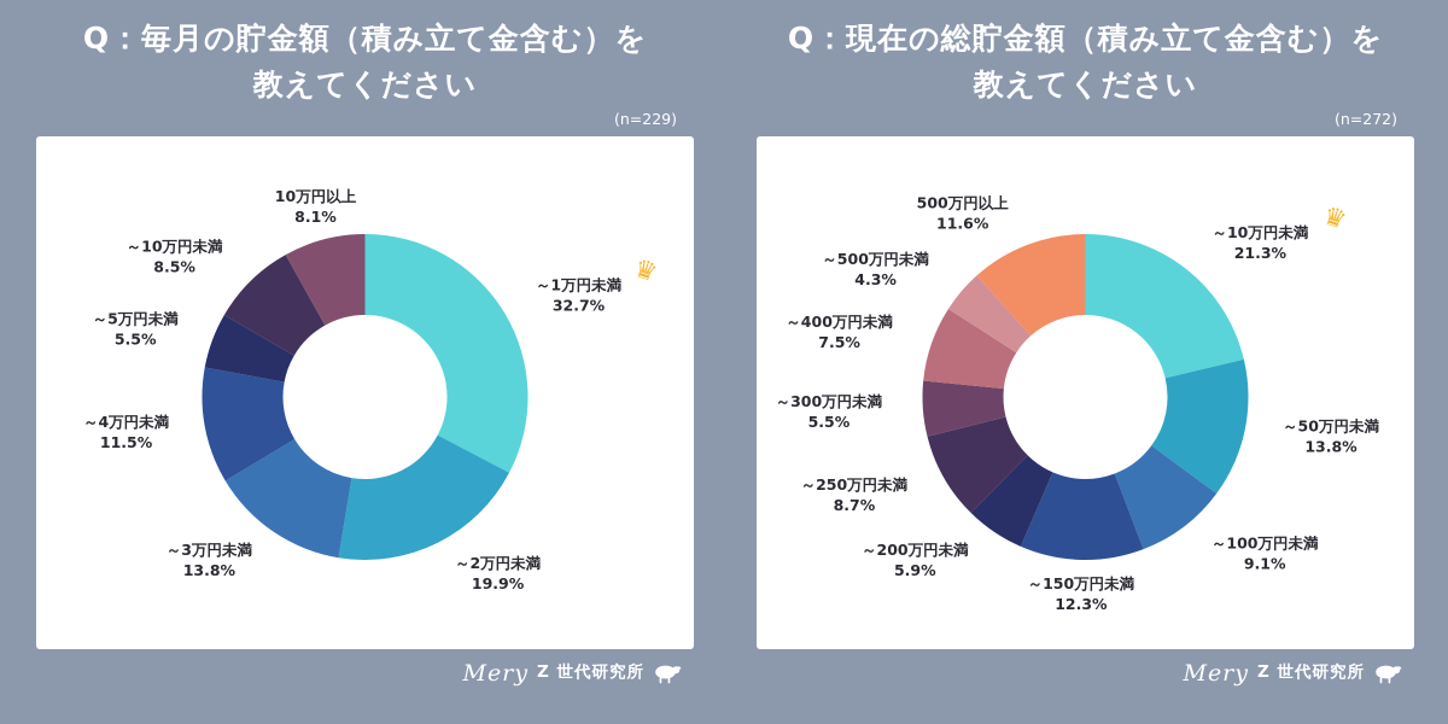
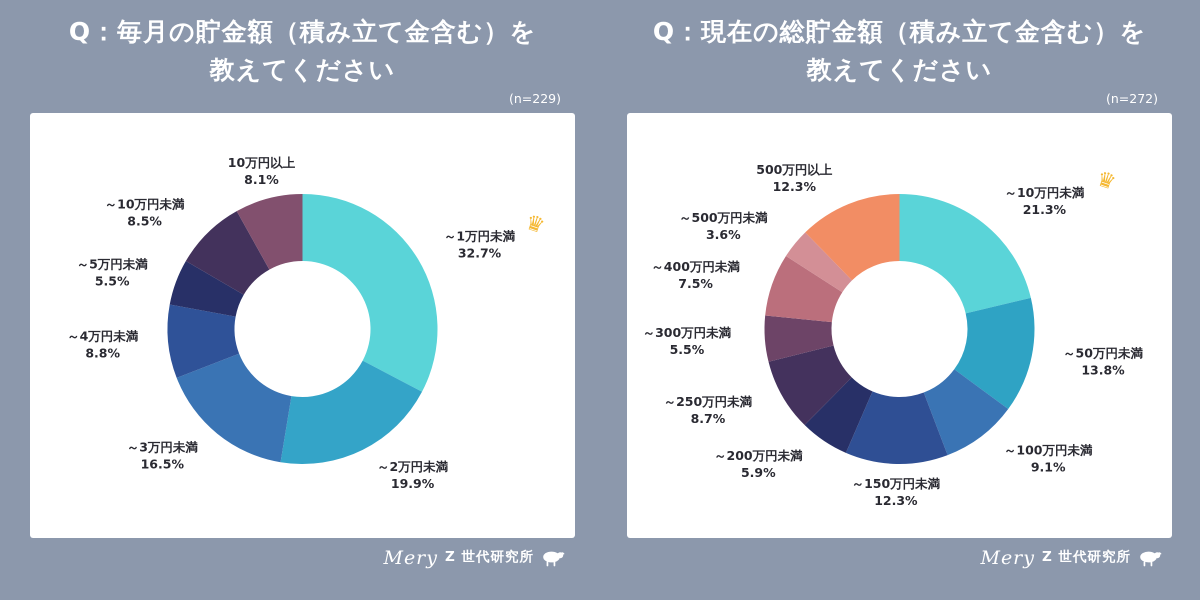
Q：毎月の貯金額（積み立て金含む）を教えてください/～3万円未満: 13.8% -> 16.5%
Q：毎月の貯金額（積み立て金含む）を教えてください/～4万円未満: 11.5% -> 8.8%
Q：現在の総貯金額（積み立て金含む）を教えてください/～500万円未満: 4.3% -> 3.6%
Q：現在の総貯金額（積み立て金含む）を教えてください/500万円以上: 11.6% -> 12.3%
